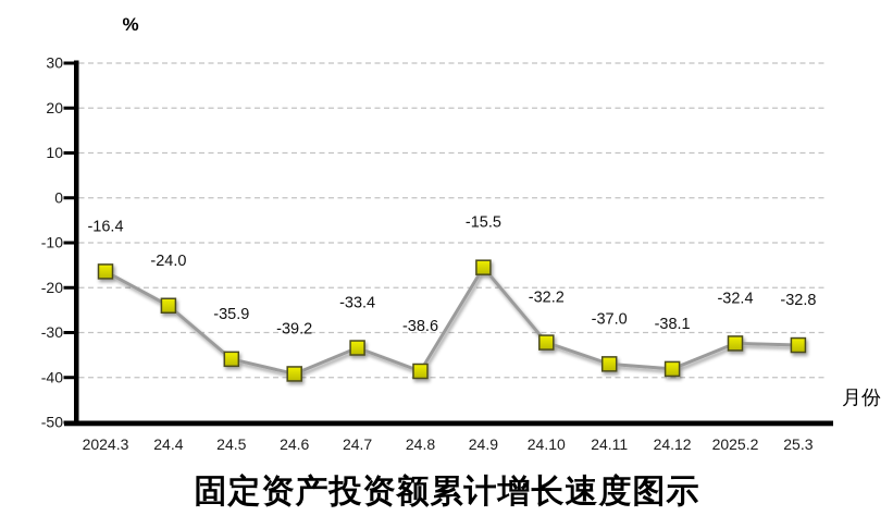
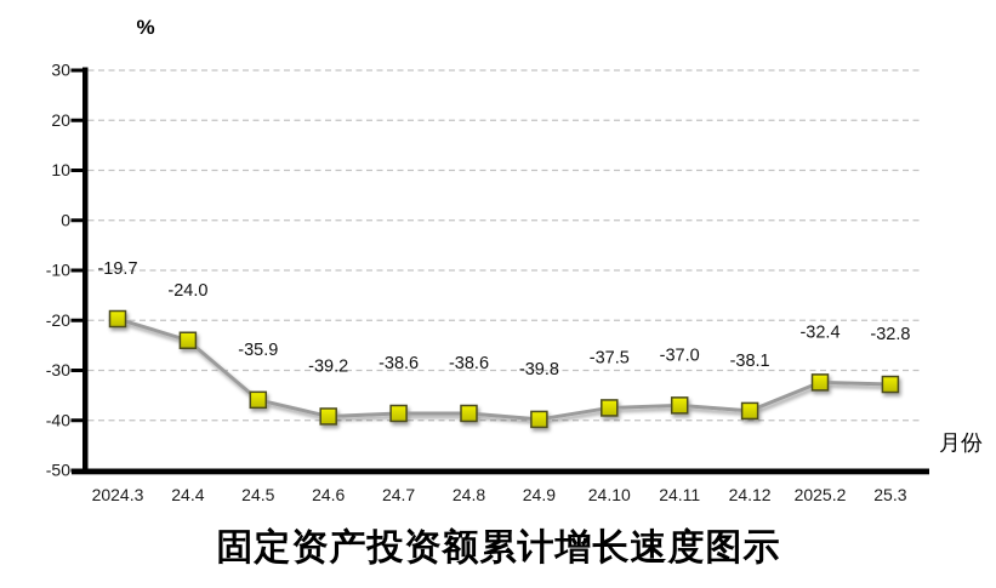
2024.3: -16.4 -> -19.7
24.7: -33.4 -> -38.6
24.9: -15.5 -> -39.8
24.10: -32.2 -> -37.5
